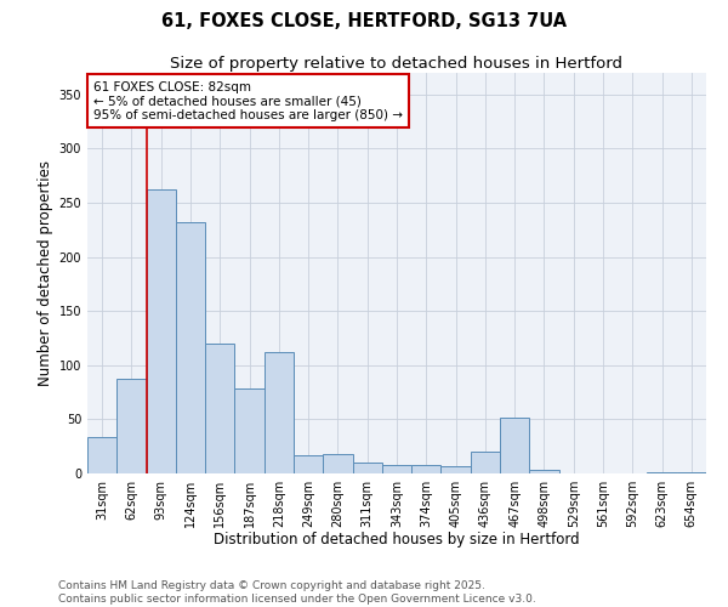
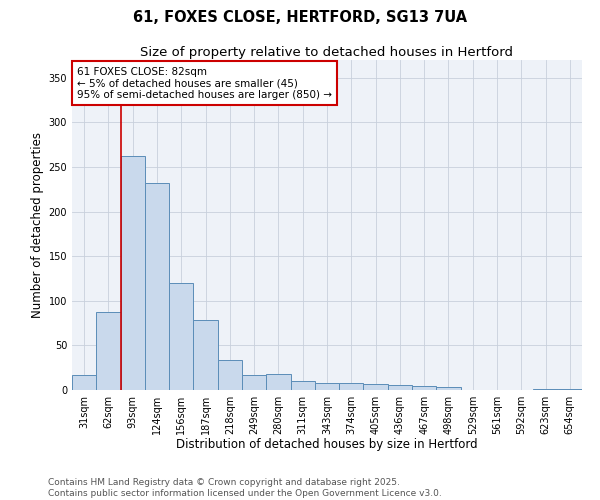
31sqm: 34 -> 17
218sqm: 112 -> 34
436sqm: 20 -> 6
467sqm: 52 -> 4
